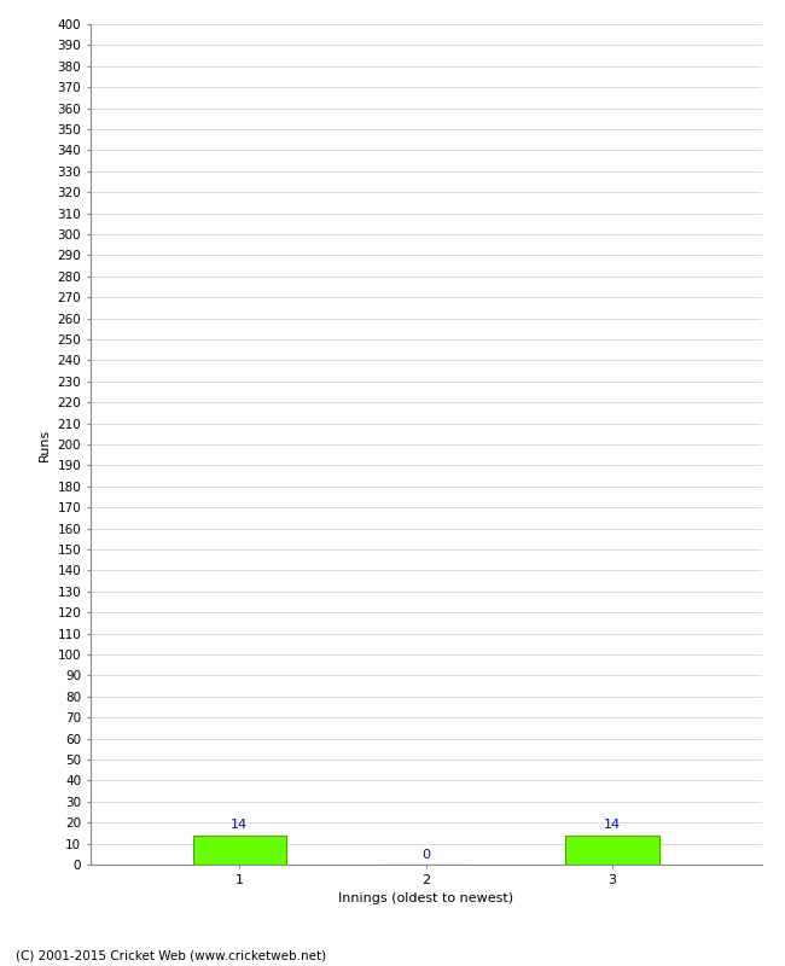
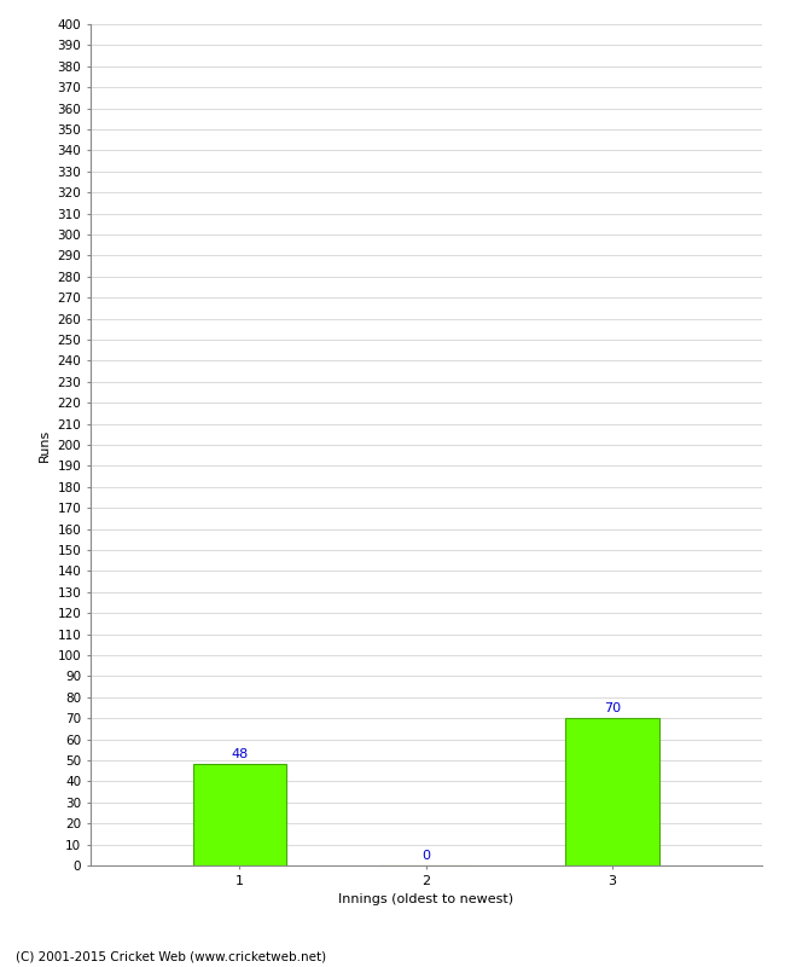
1: 14 -> 48
3: 14 -> 70
